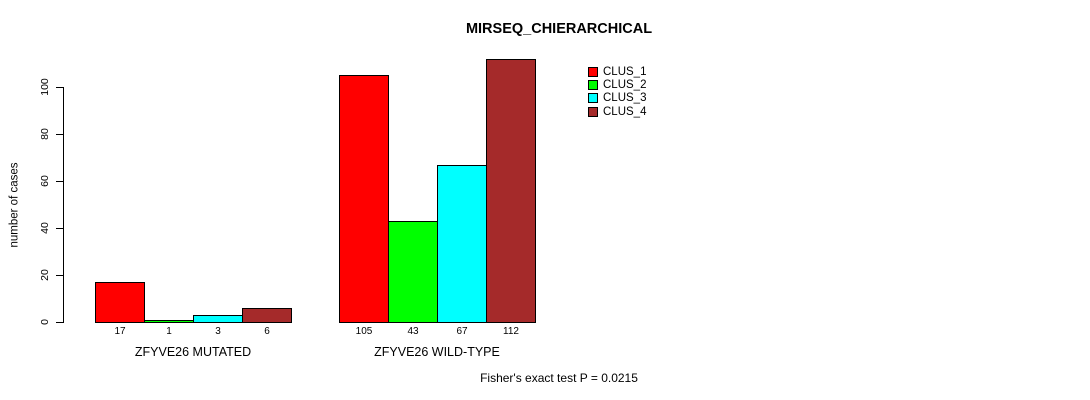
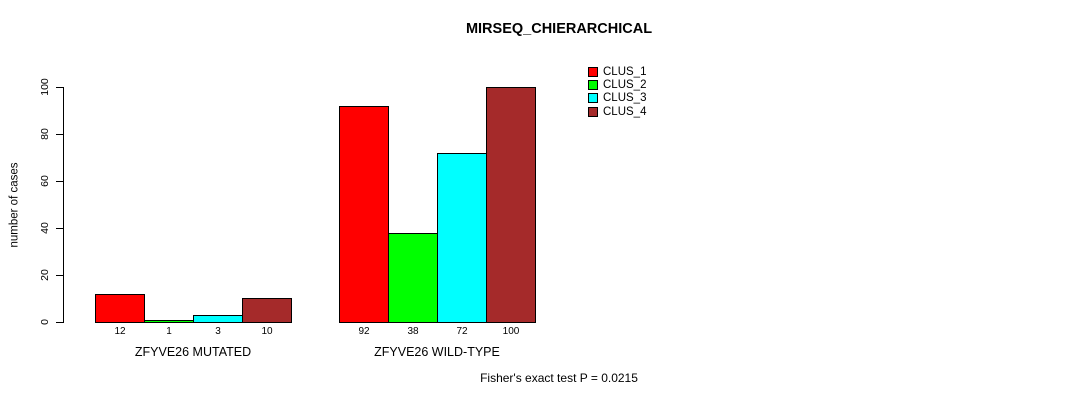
CLUS_1/ZFYVE26 MUTATED: 17 -> 12
CLUS_4/ZFYVE26 MUTATED: 6 -> 10
CLUS_1/ZFYVE26 WILD-TYPE: 105 -> 92
CLUS_2/ZFYVE26 WILD-TYPE: 43 -> 38
CLUS_3/ZFYVE26 WILD-TYPE: 67 -> 72
CLUS_4/ZFYVE26 WILD-TYPE: 112 -> 100
